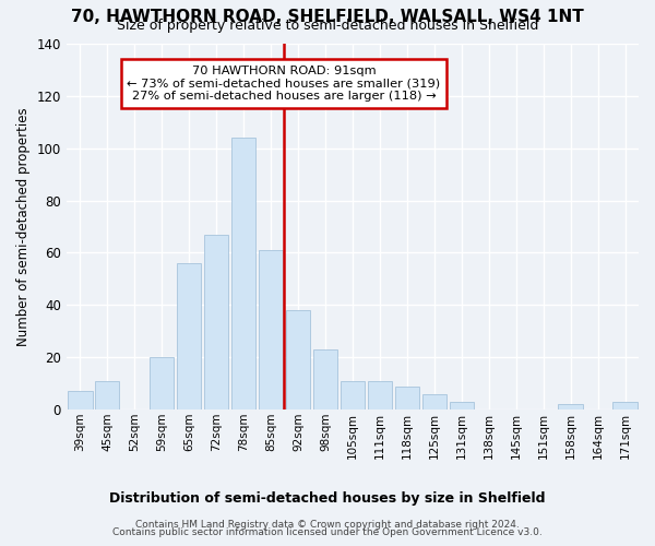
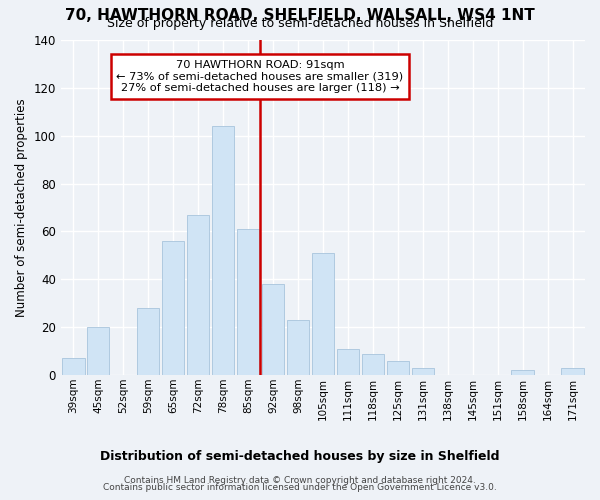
45sqm: 11 -> 20
59sqm: 20 -> 28
105sqm: 11 -> 51
